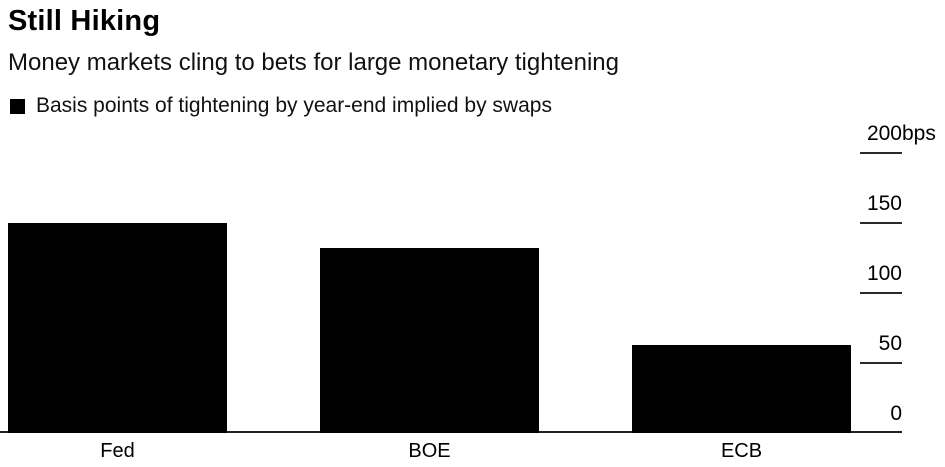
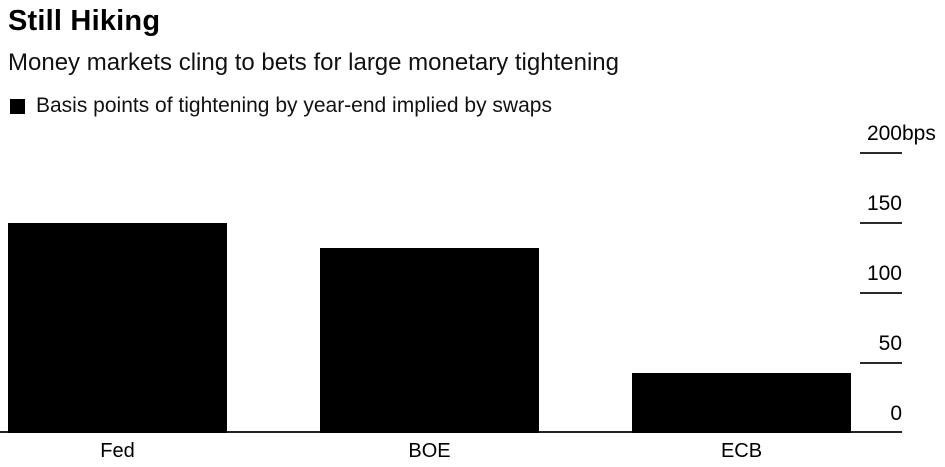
ECB: 63 -> 43
